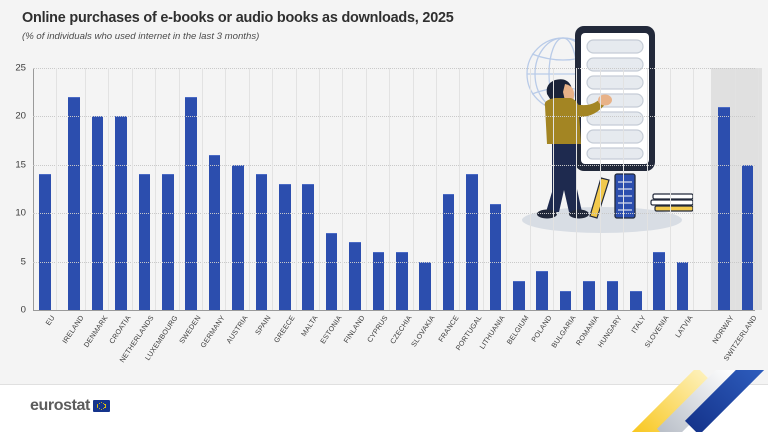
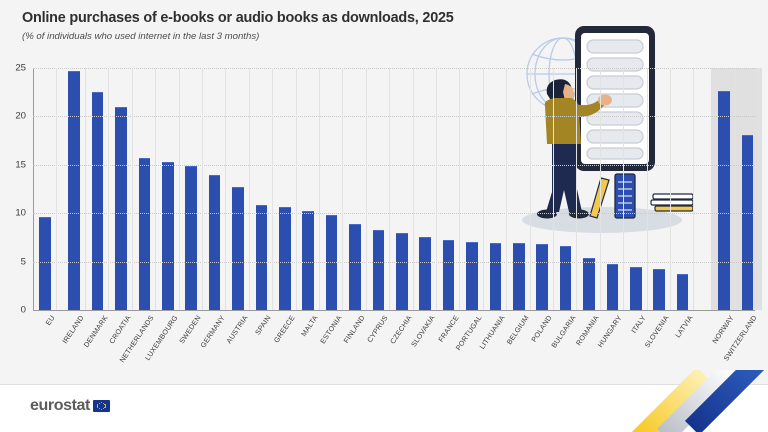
EU: 14 -> 10
IRELAND: 22 -> 25
DENMARK: 20 -> 22
CROATIA: 20 -> 21
NETHERLANDS: 14 -> 16
LUXEMBOURG: 14 -> 15
SWEDEN: 22 -> 15
GERMANY: 16 -> 14
AUSTRIA: 15 -> 13
SPAIN: 14 -> 11
GREECE: 13 -> 11
MALTA: 13 -> 10
ESTONIA: 8 -> 10
FINLAND: 7 -> 9
CYPRUS: 6 -> 8
CZECHIA: 6 -> 8
SLOVAKIA: 5 -> 8
FRANCE: 12 -> 7
PORTUGAL: 14 -> 7
LITHUANIA: 11 -> 7
BELGIUM: 3 -> 7
POLAND: 4 -> 7
BULGARIA: 2 -> 7
ROMANIA: 3 -> 5
HUNGARY: 3 -> 5
ITALY: 2 -> 4
SLOVENIA: 6 -> 4
LATVIA: 5 -> 4
NORWAY: 21 -> 23
SWITZERLAND: 15 -> 18
